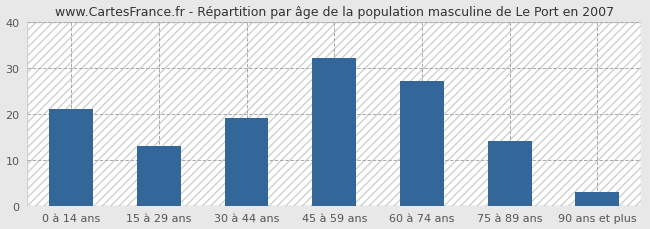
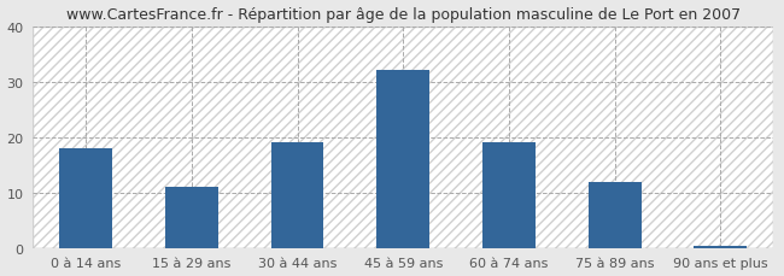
0 à 14 ans: 21.0 -> 18.0
15 à 29 ans: 13.0 -> 11.0
60 à 74 ans: 27.0 -> 19.0
75 à 89 ans: 14.0 -> 12.0
90 ans et plus: 3.0 -> 0.5
